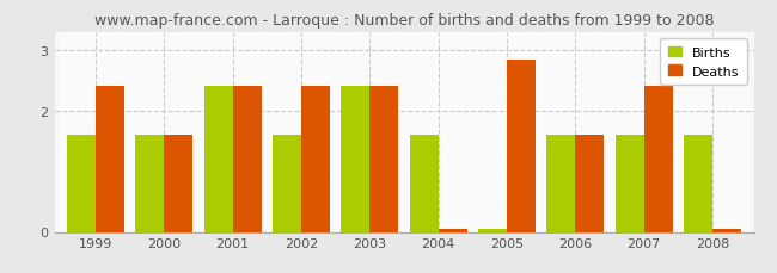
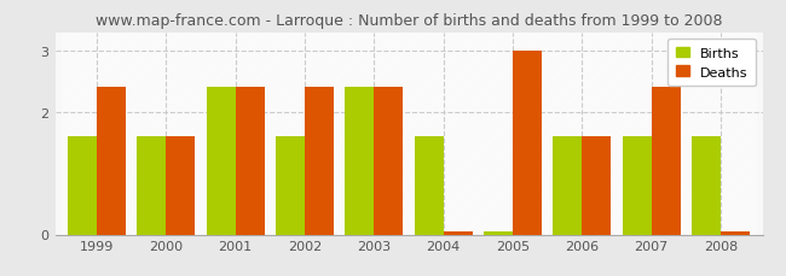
Deaths/2005: 2.84 -> 3.00
